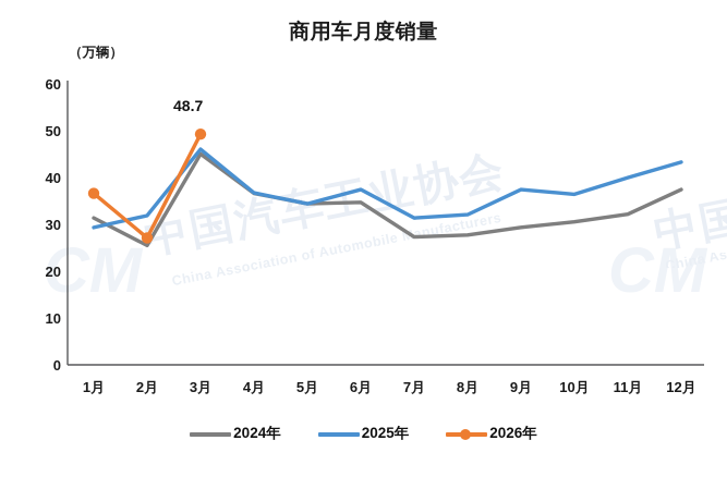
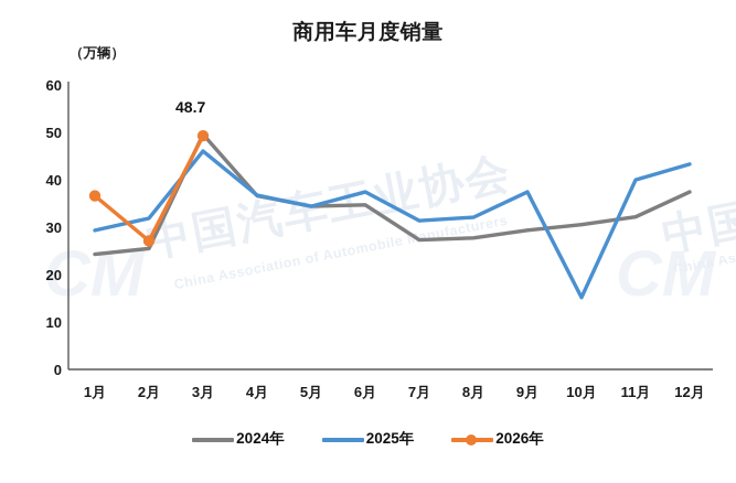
2024年/1月: 31 -> 24
2024年/3月: 44 -> 49
2025年/10月: 36 -> 15
